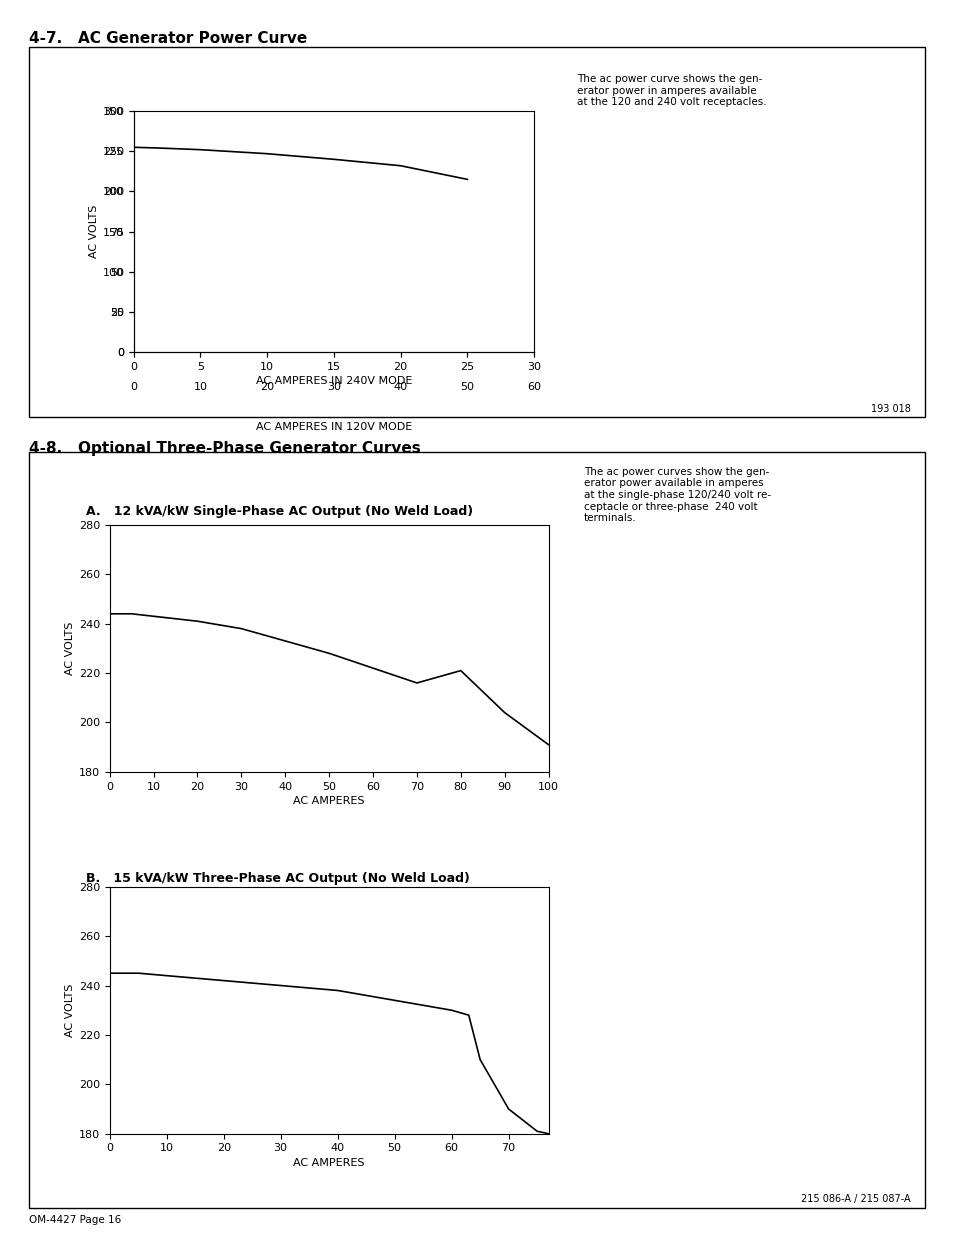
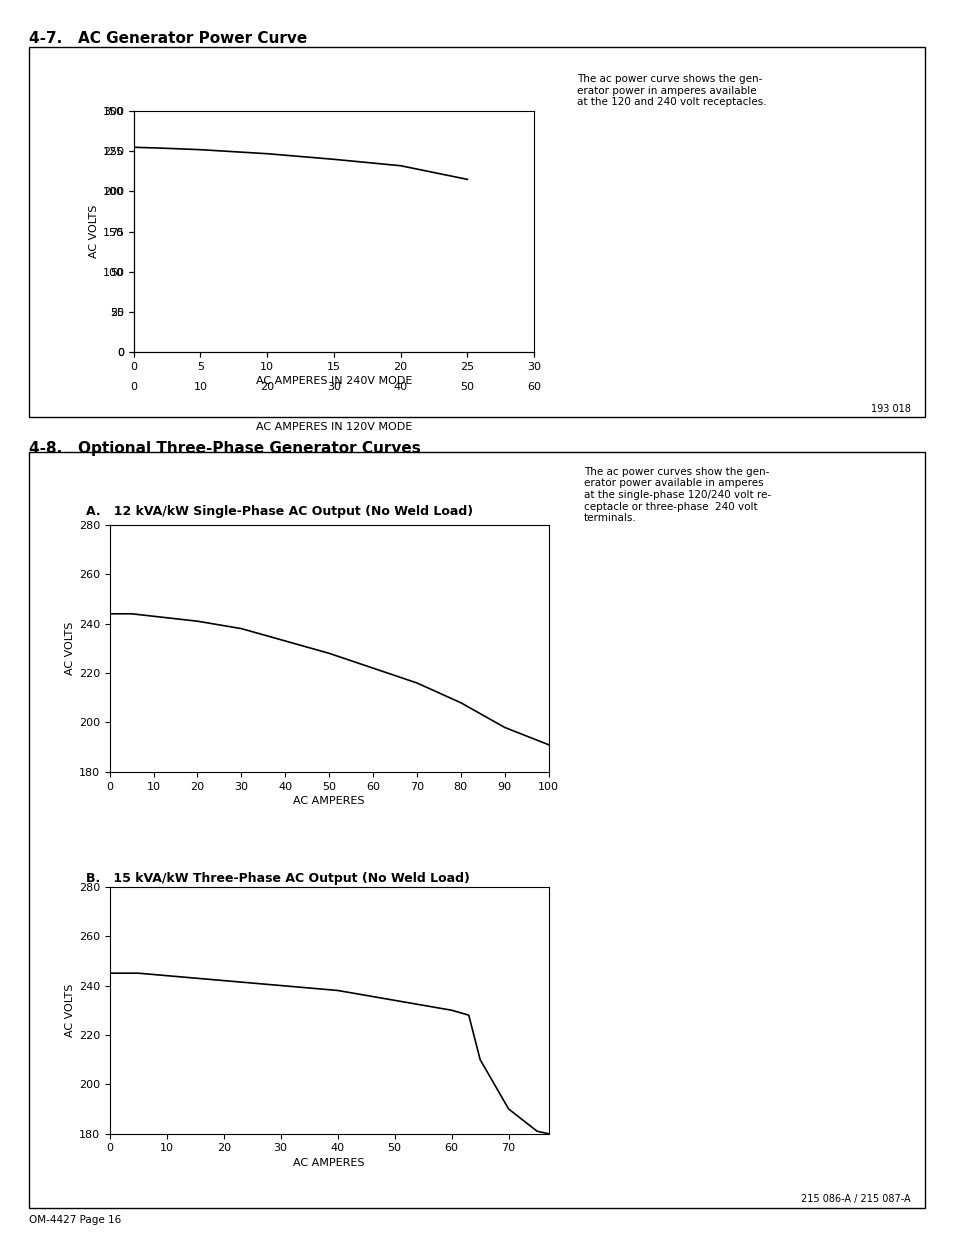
80: 221 -> 208
90: 204 -> 198
